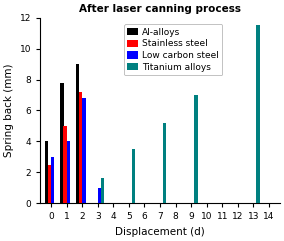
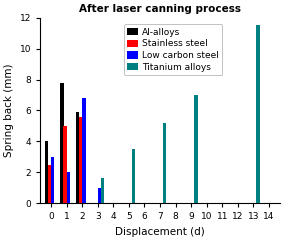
Low carbon steel/1: 4.0 -> 2.0
Al-alloys/2: 9.0 -> 5.9
Stainless steel/2: 7.2 -> 5.6
